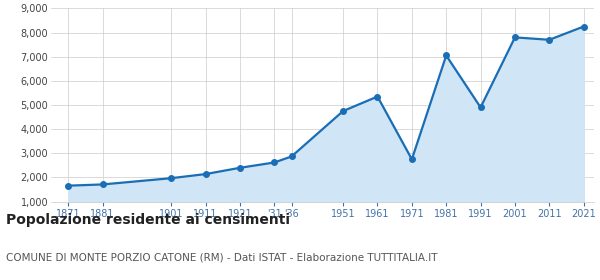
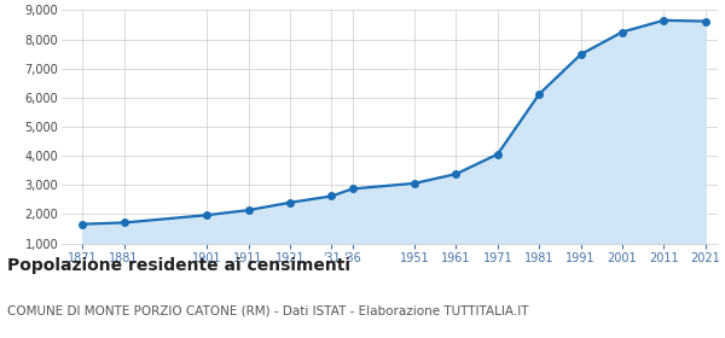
1951: 4,750 -> 3,060
1961: 5,350 -> 3,380
1971: 2,750 -> 4,060
1981: 7,050 -> 6,120
1991: 4,900 -> 7,480
2001: 7,800 -> 8,250
2011: 7,700 -> 8,650
2021: 8,250 -> 8,620
